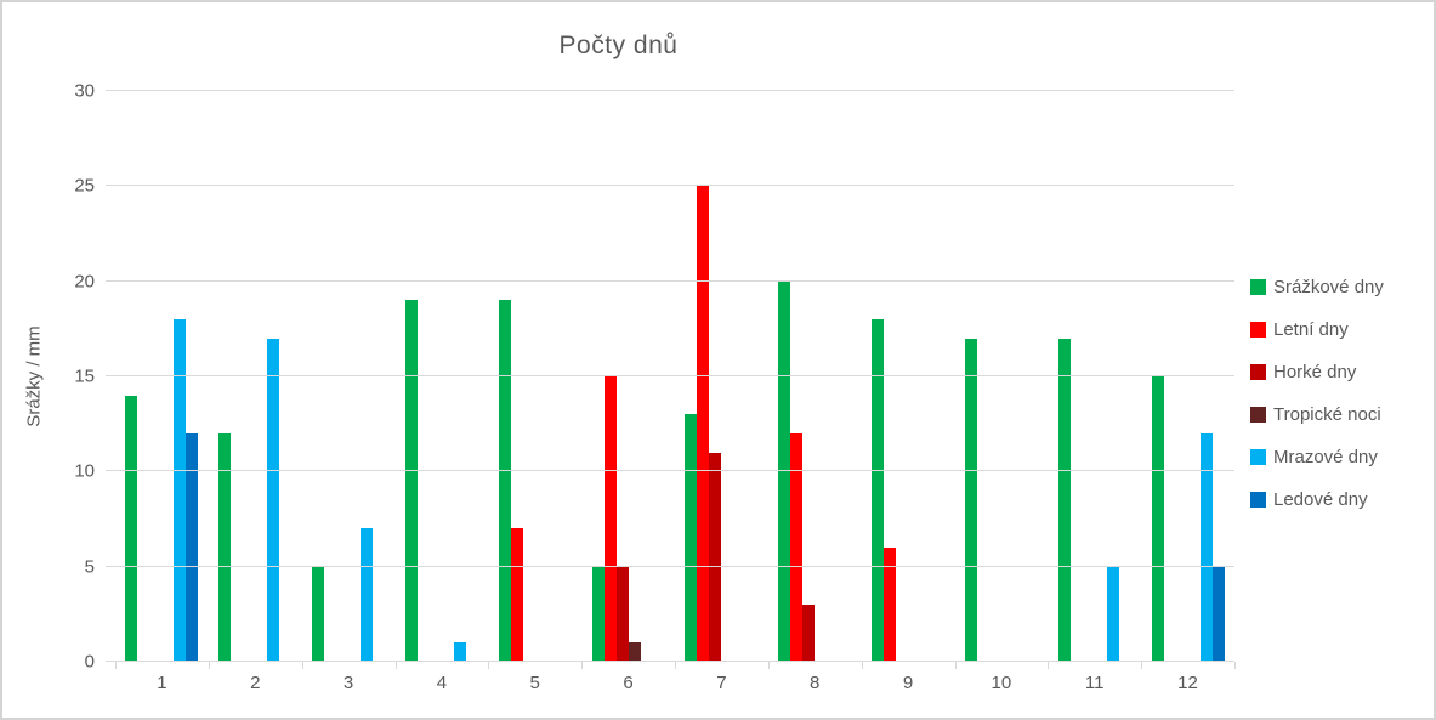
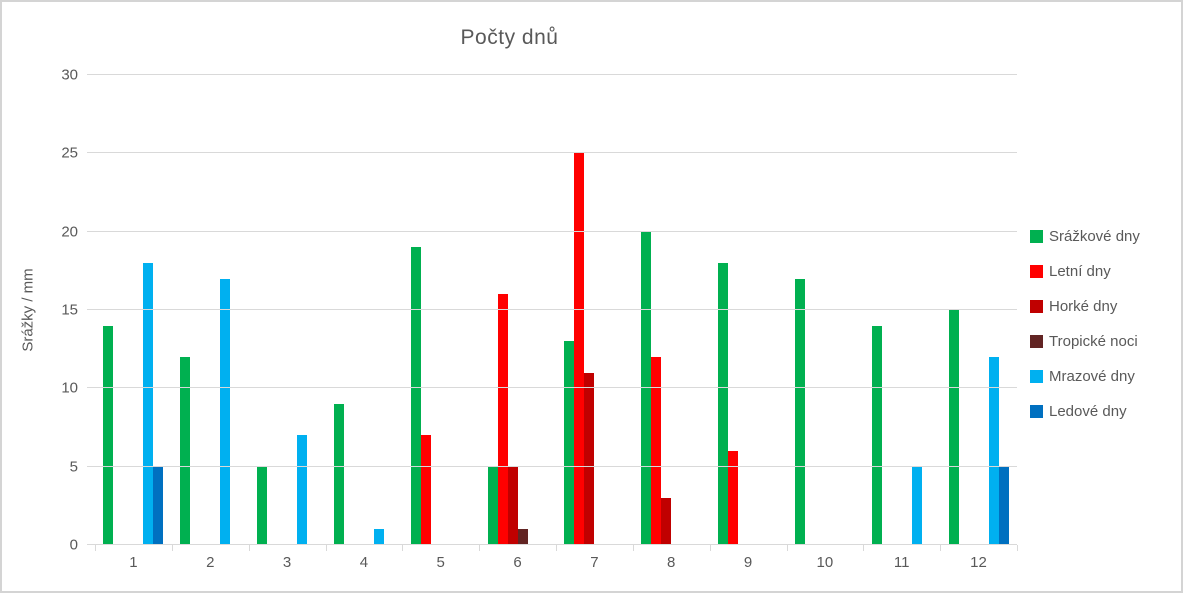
Ledové dny/1: 12 -> 5
Srážkové dny/4: 19 -> 9
Letní dny/6: 15 -> 16
Srážkové dny/11: 17 -> 14
